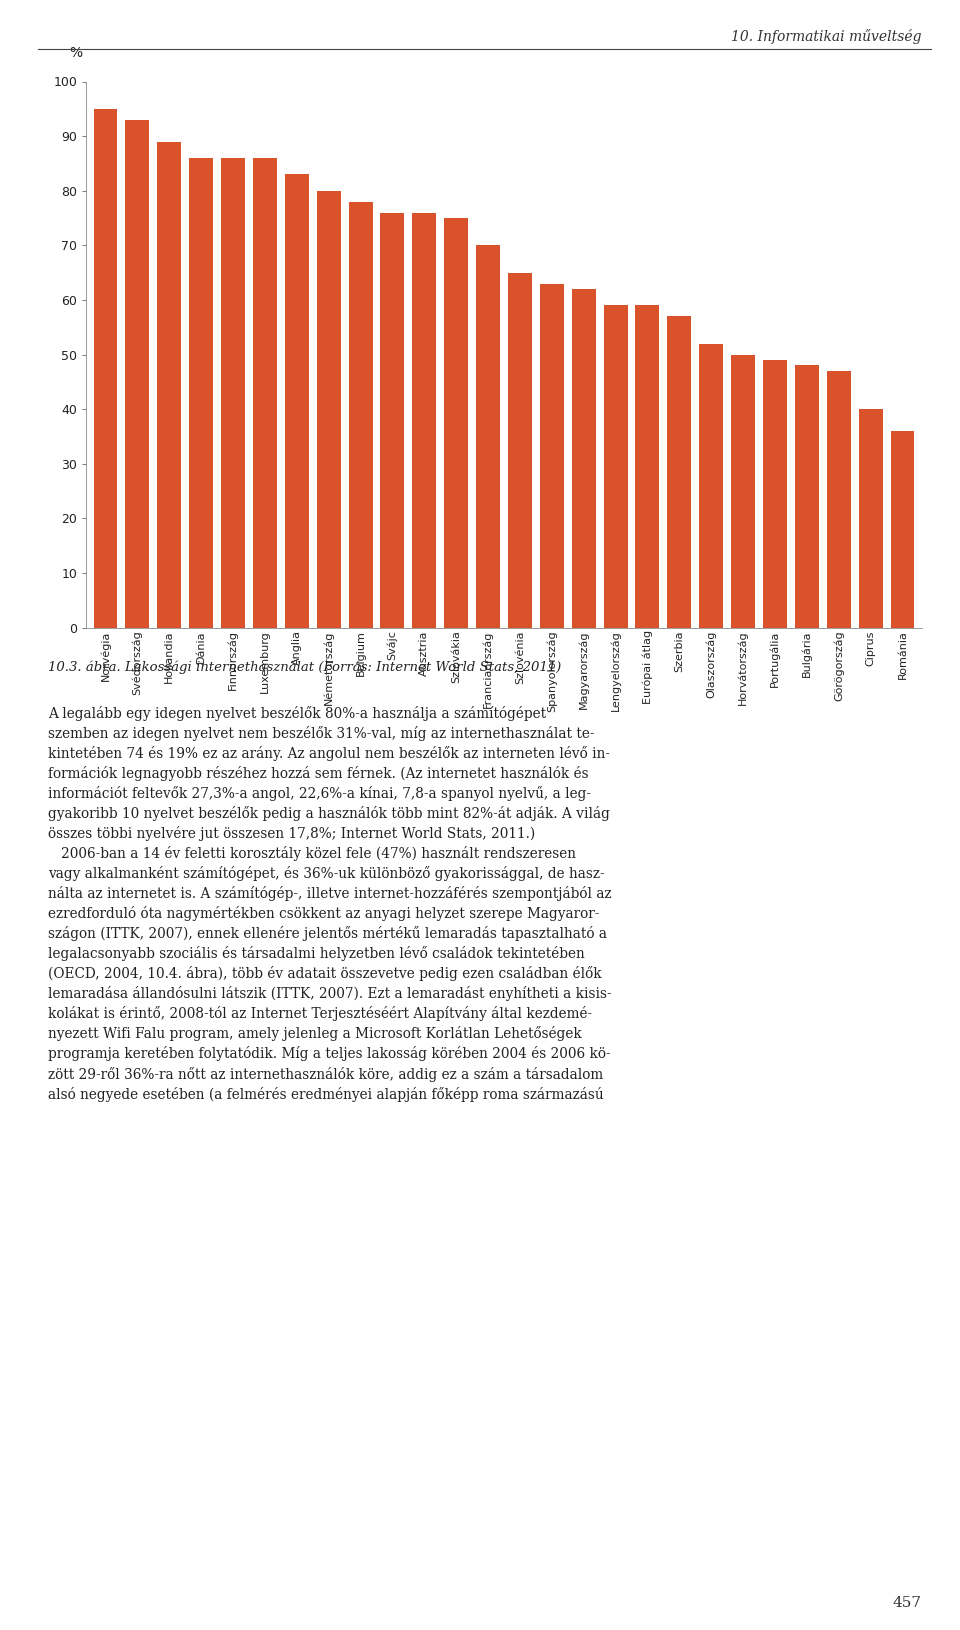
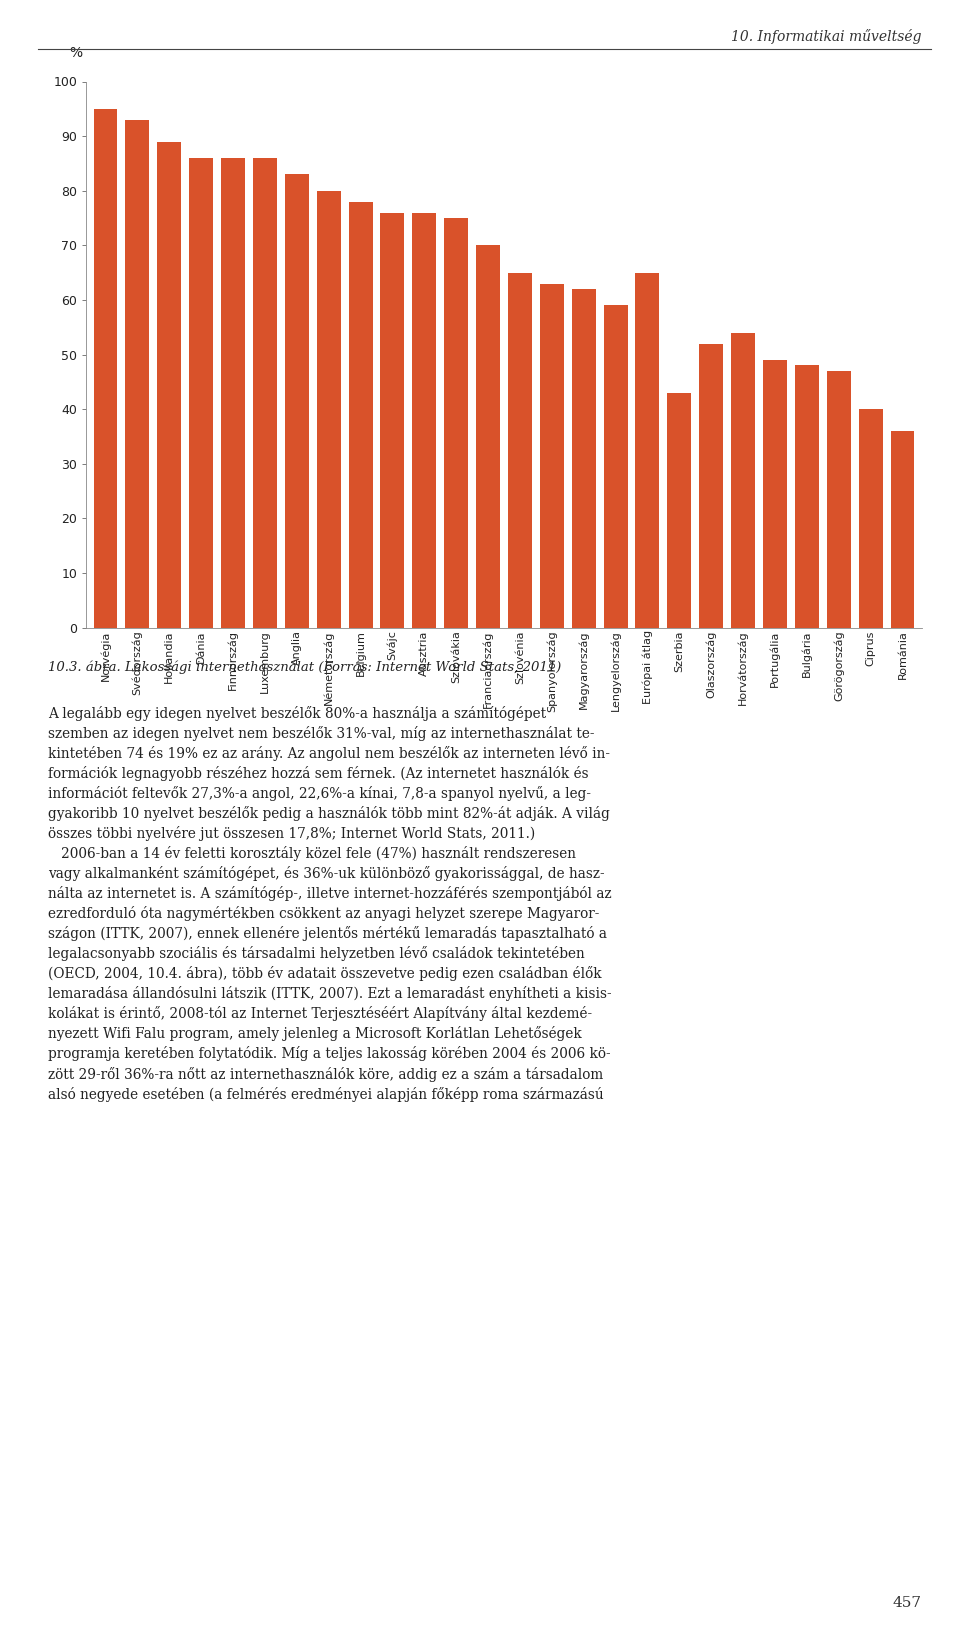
Európai átlag: 59 -> 65
Szerbia: 57 -> 43
Horvátország: 50 -> 54
